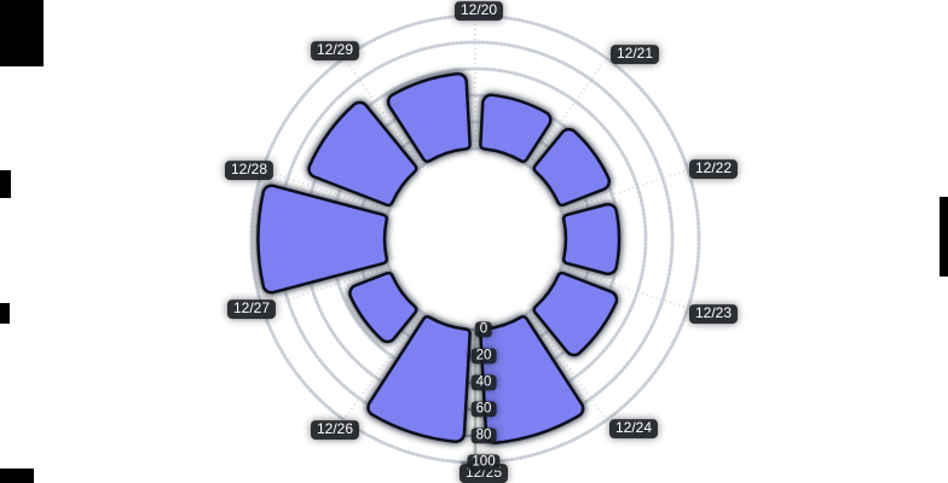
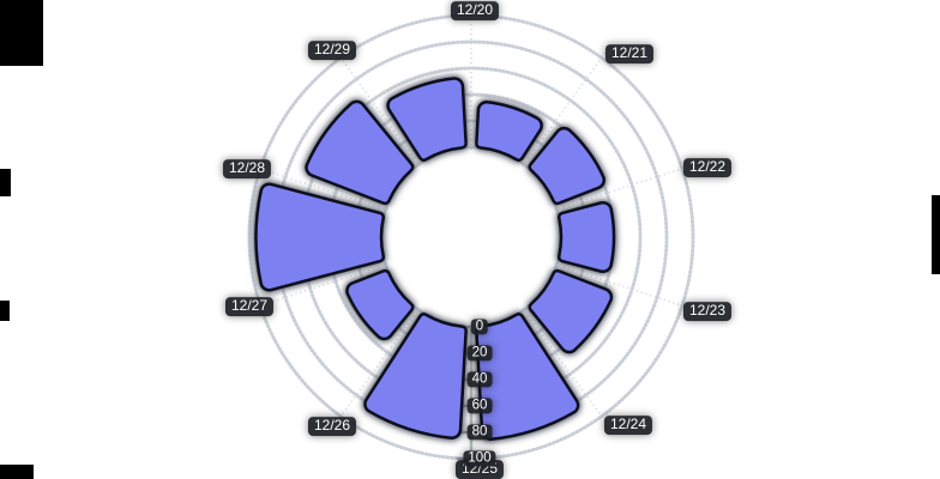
12/20: 41 -> 35
12/29: 57 -> 53
